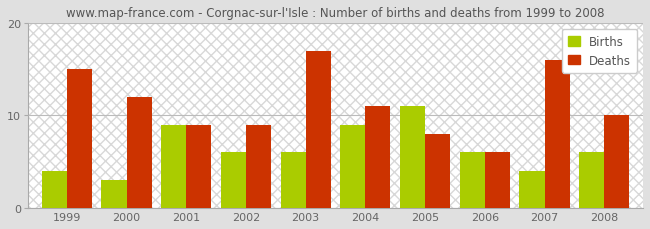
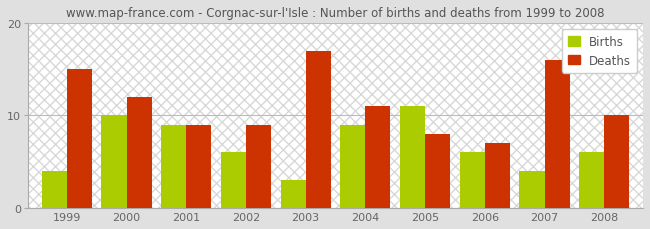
Births/2000: 3 -> 10
Births/2003: 6 -> 3
Deaths/2006: 6 -> 7
